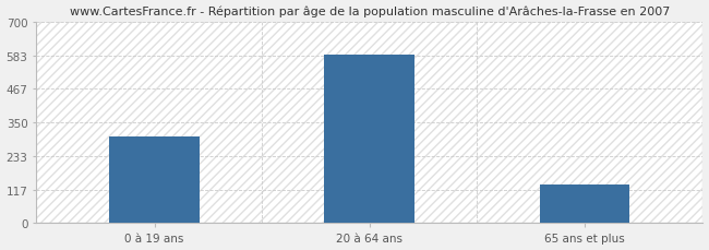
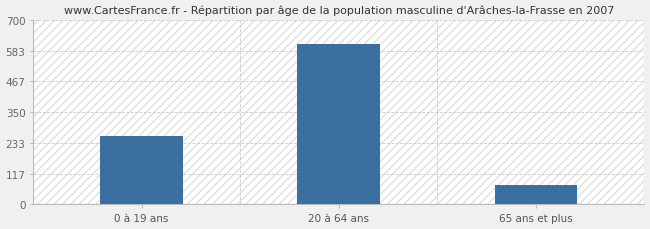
0 à 19 ans: 300 -> 258
20 à 64 ans: 585 -> 610
65 ans et plus: 135 -> 75
